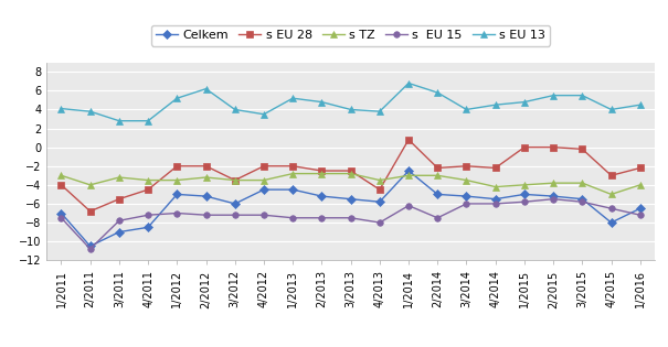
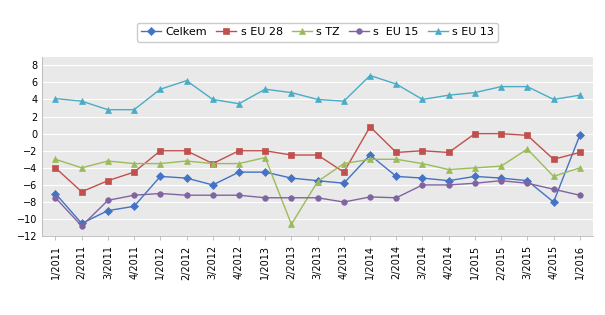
s TZ/2/2013: -2.8 -> -10.6
s TZ/3/2013: -2.8 -> -5.6
s EU 15/1/2014: -6.2 -> -7.4
s TZ/3/2015: -3.8 -> -1.8
Celkem/1/2016: -6.5 -> -0.2
